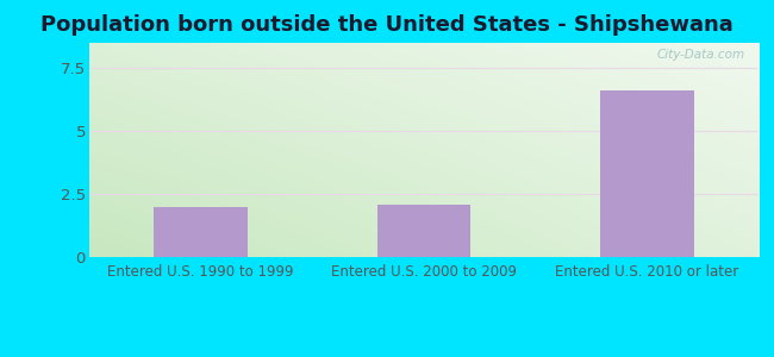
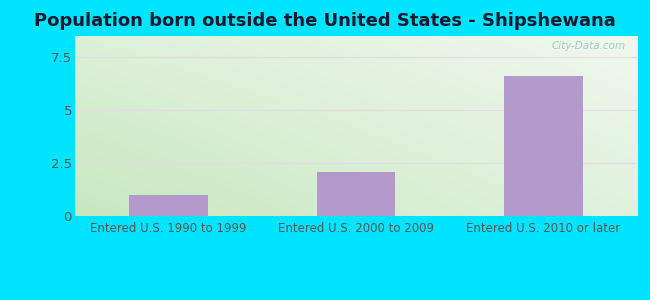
Entered U.S. 1990 to 1999: 2.0 -> 1.0
